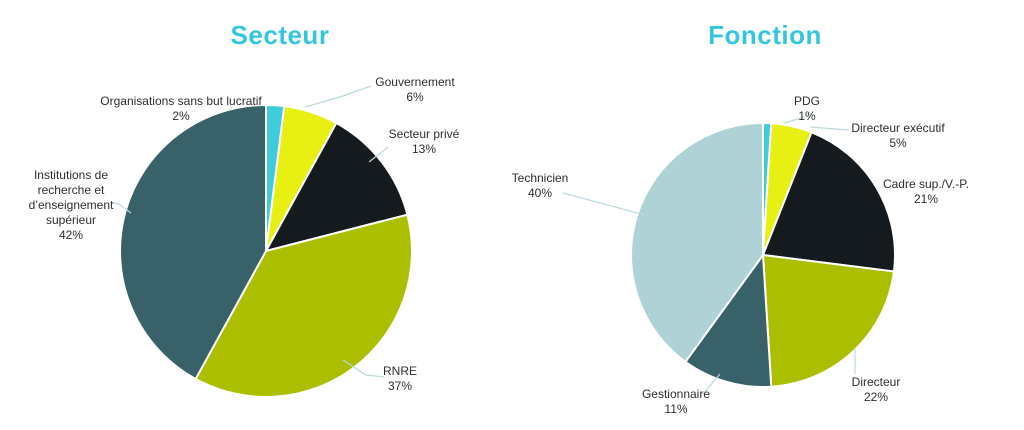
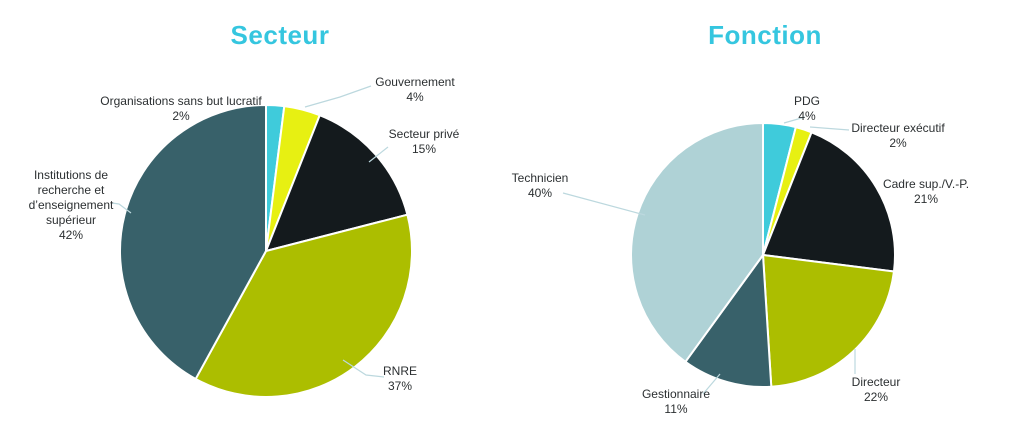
Secteur/Gouvernement: 6% -> 4%
Secteur/Secteur privé: 13% -> 15%
Fonction/PDG: 1% -> 4%
Fonction/Directeur exécutif: 5% -> 2%
